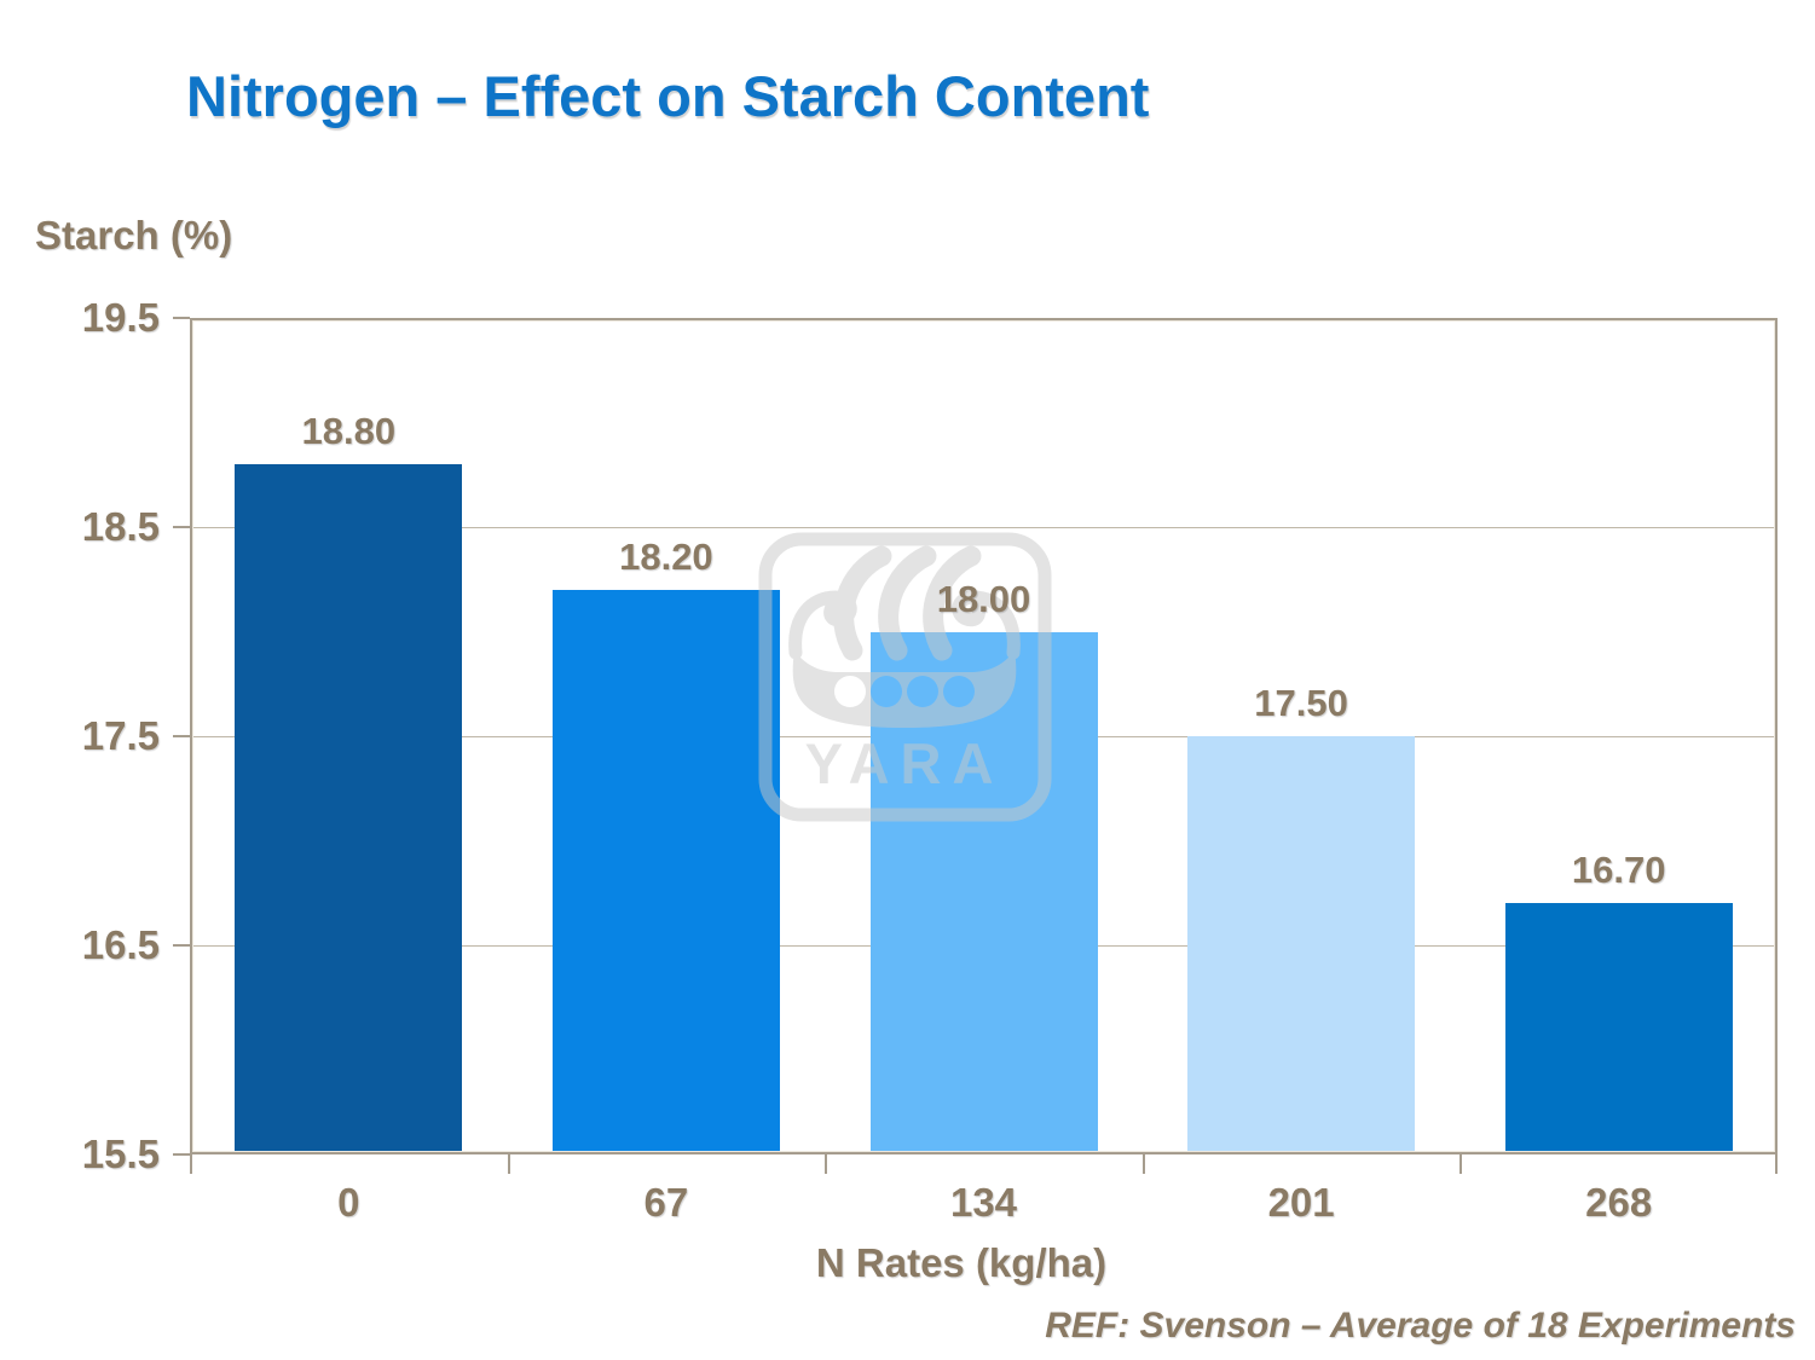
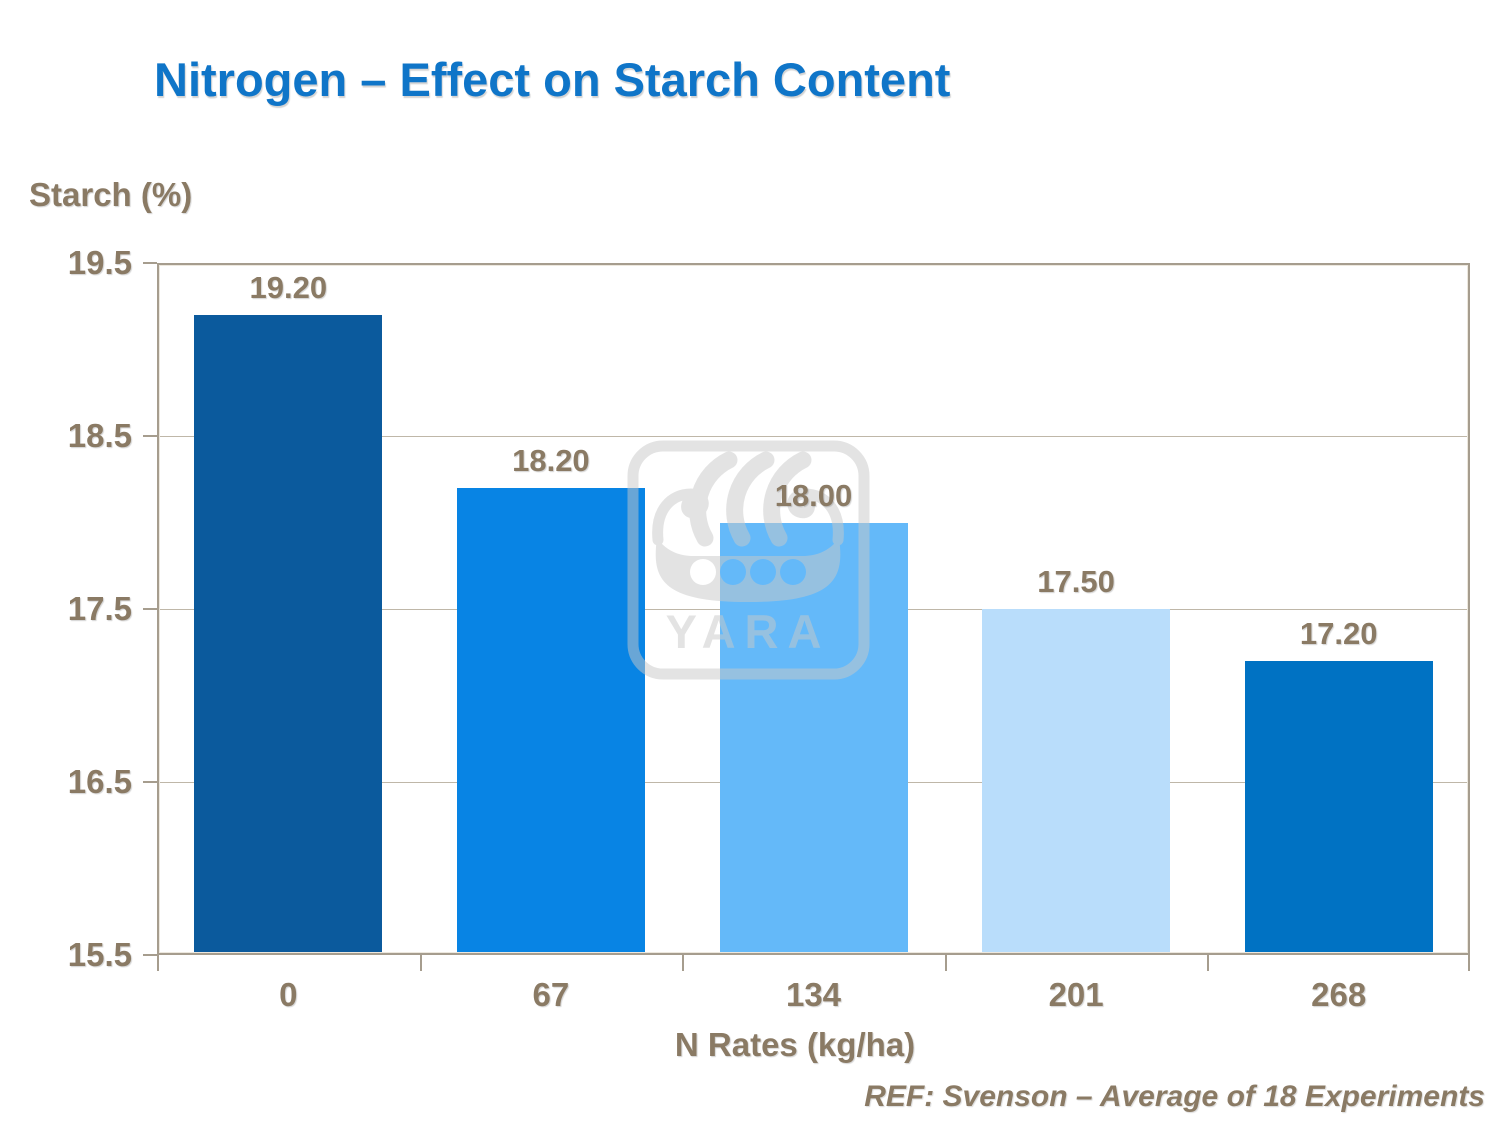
0: 18.80 -> 19.20
268: 16.70 -> 17.20
